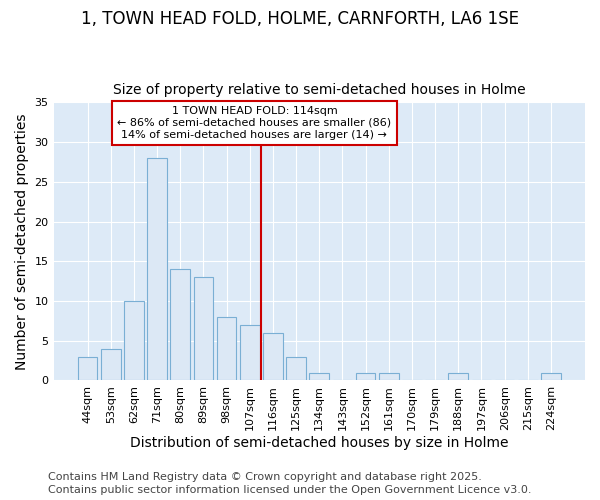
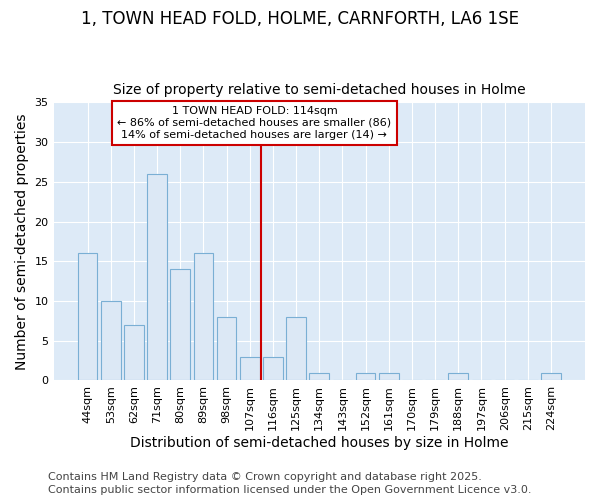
44sqm: 3 -> 16
53sqm: 4 -> 10
62sqm: 10 -> 7
71sqm: 28 -> 26
89sqm: 13 -> 16
107sqm: 7 -> 3
116sqm: 6 -> 3
125sqm: 3 -> 8
